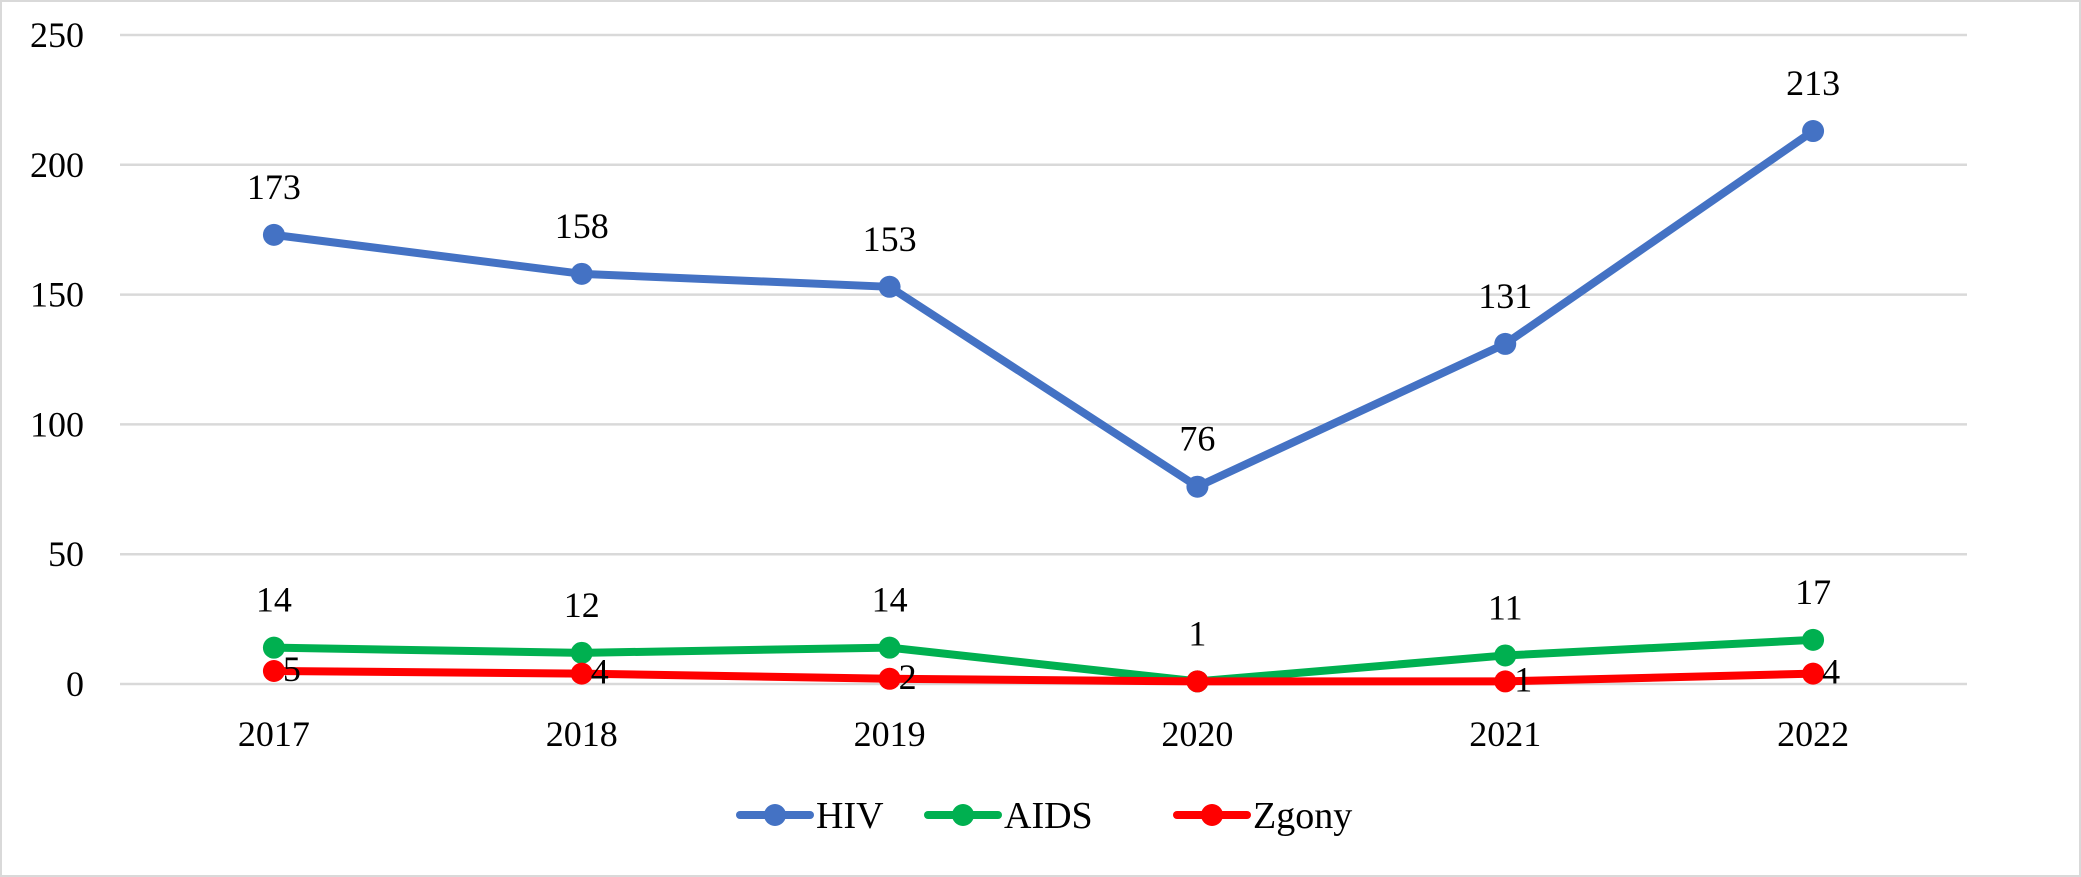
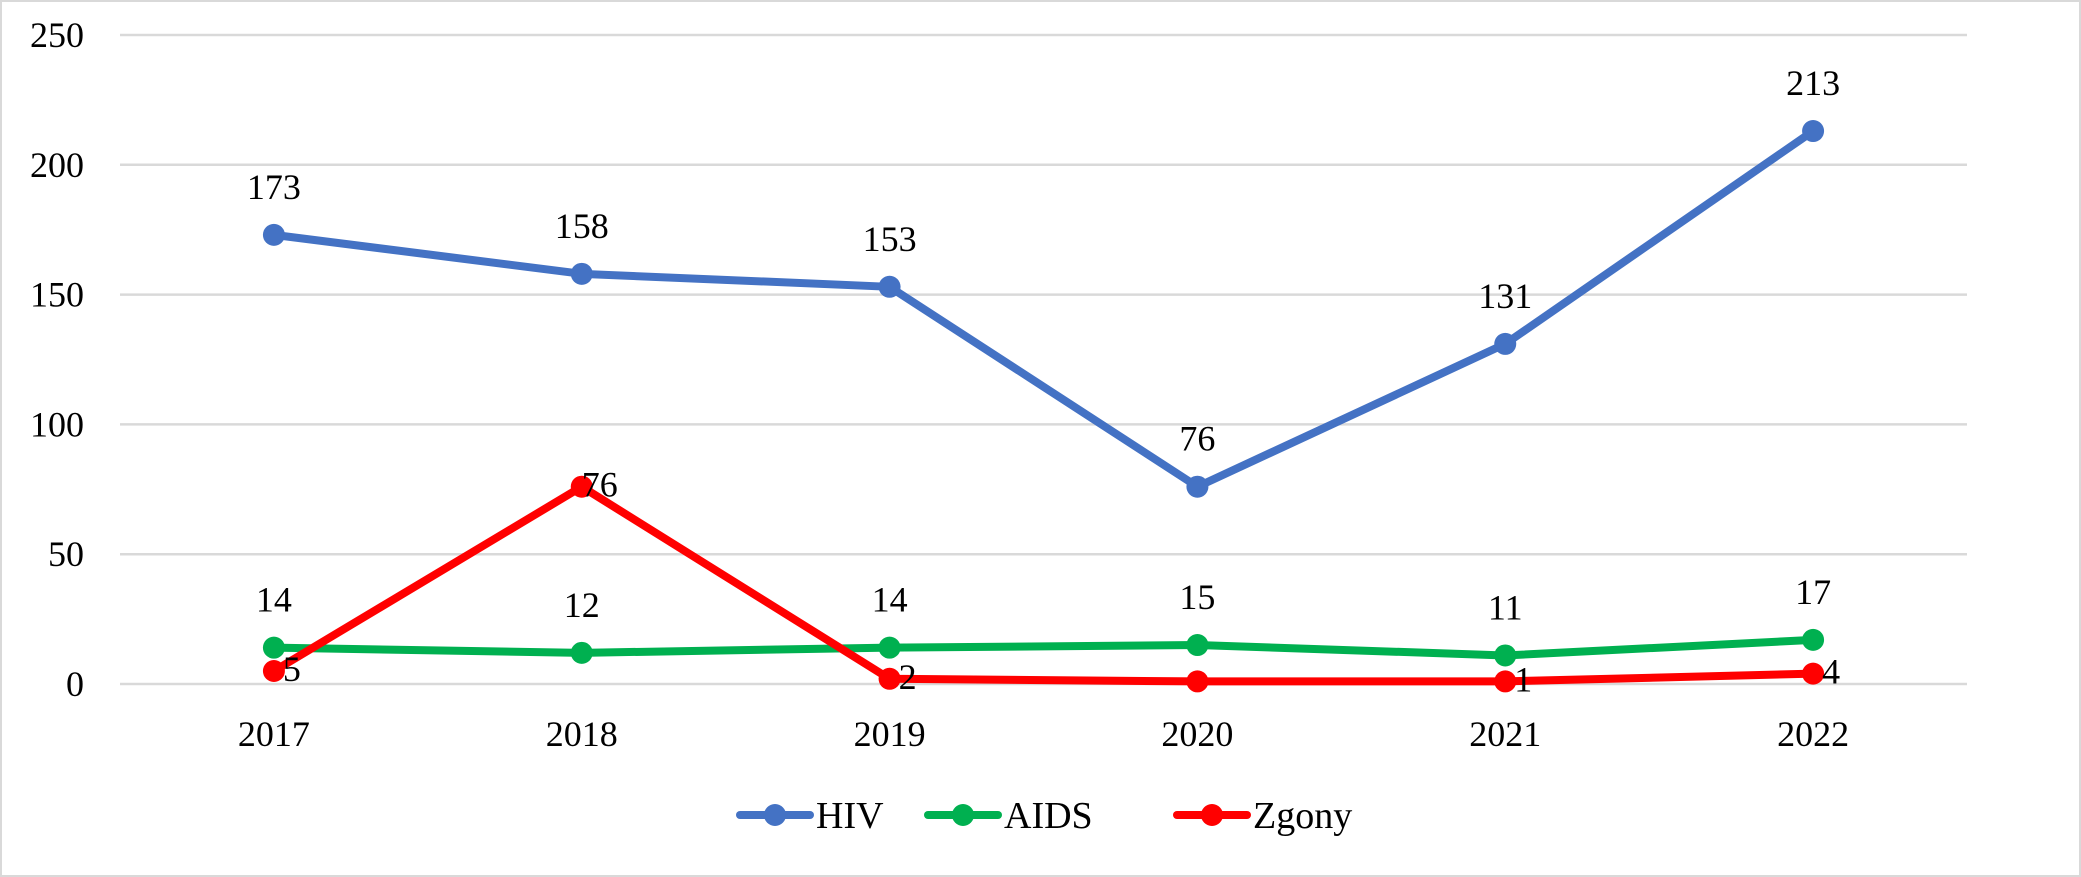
Zgony/2018: 4 -> 76
AIDS/2020: 1 -> 15
